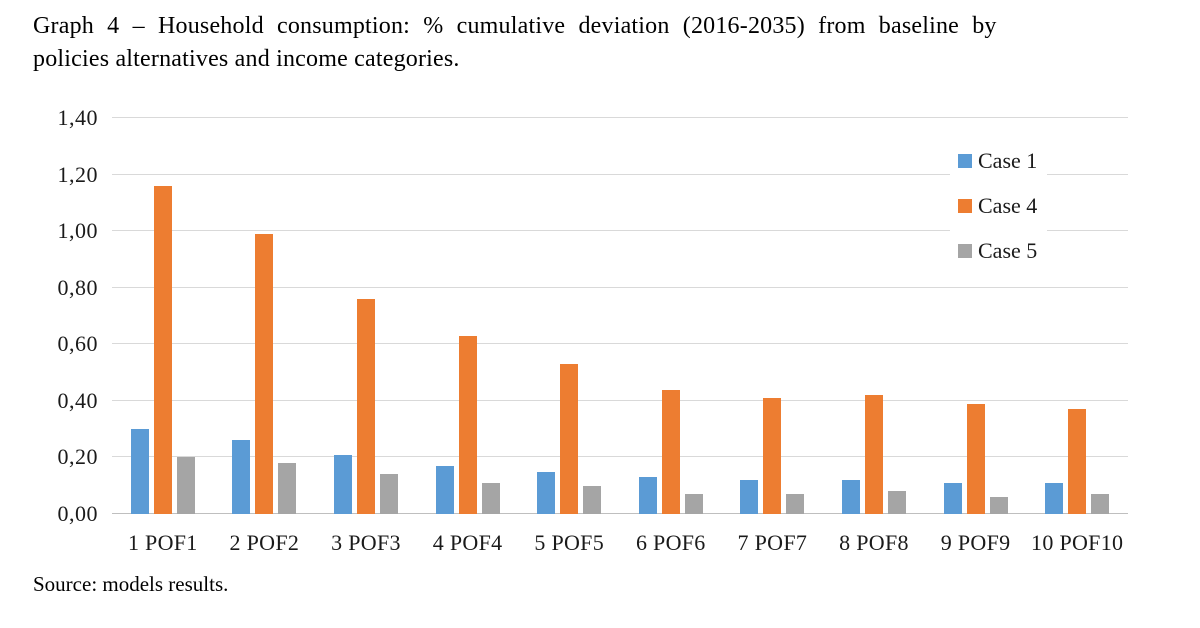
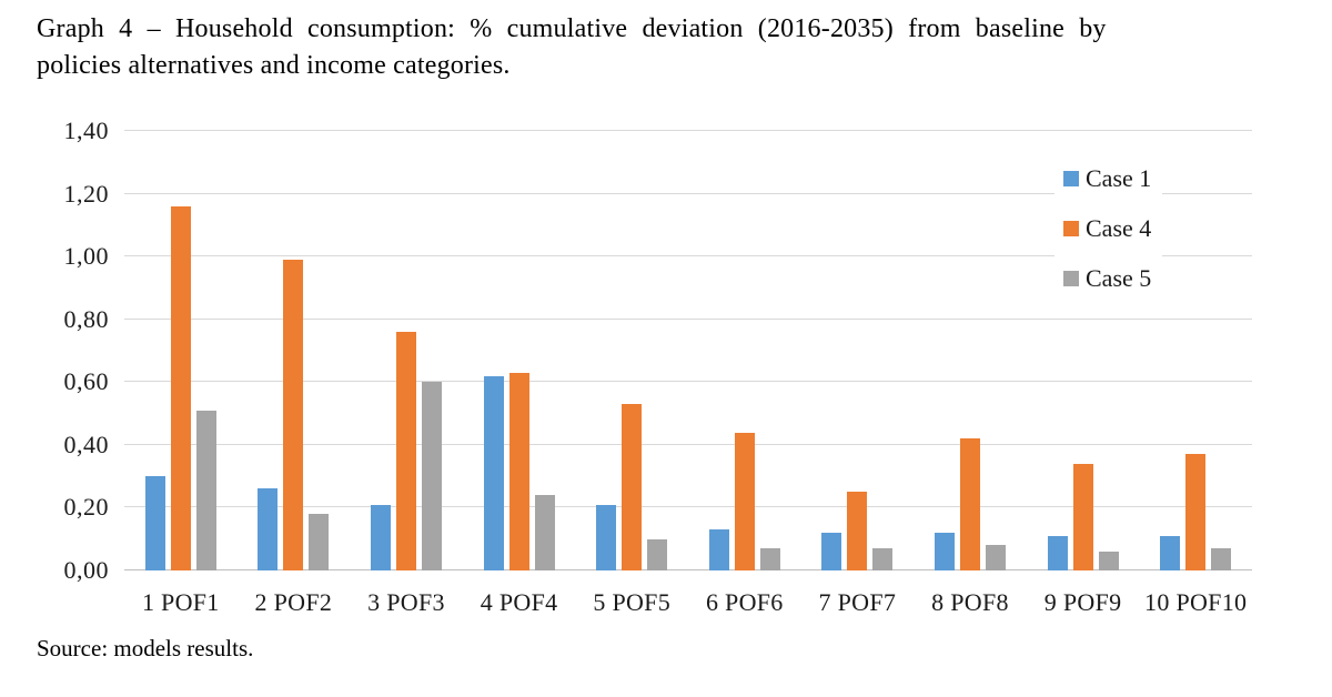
Case 5/1 POF1: 0,20 -> 0,51
Case 5/3 POF3: 0,14 -> 0,60
Case 1/4 POF4: 0,17 -> 0,62
Case 5/4 POF4: 0,11 -> 0,24
Case 1/5 POF5: 0,15 -> 0,21
Case 4/7 POF7: 0,41 -> 0,25
Case 4/9 POF9: 0,39 -> 0,34
